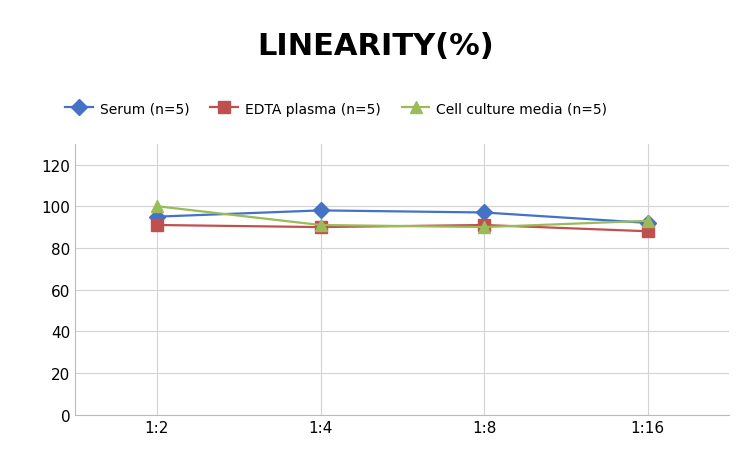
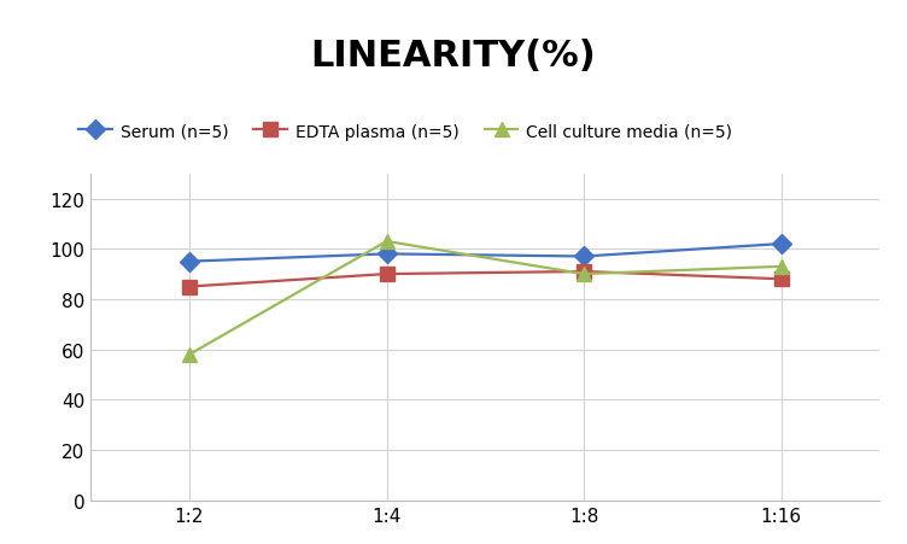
EDTA plasma (n=5)/1:2: 91 -> 85
Cell culture media (n=5)/1:2: 100 -> 58
Cell culture media (n=5)/1:4: 91 -> 103
Serum (n=5)/1:16: 92 -> 102
